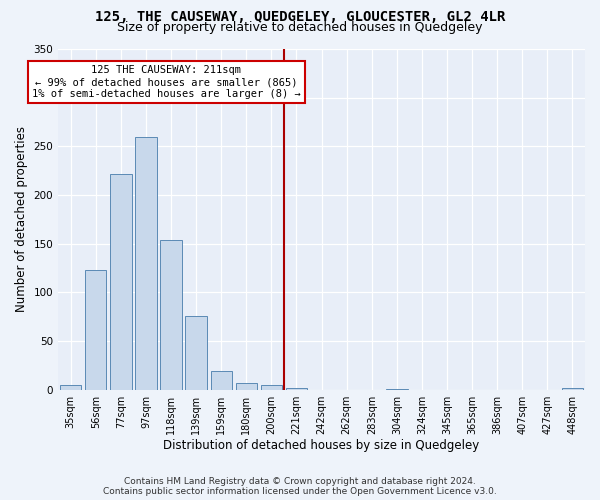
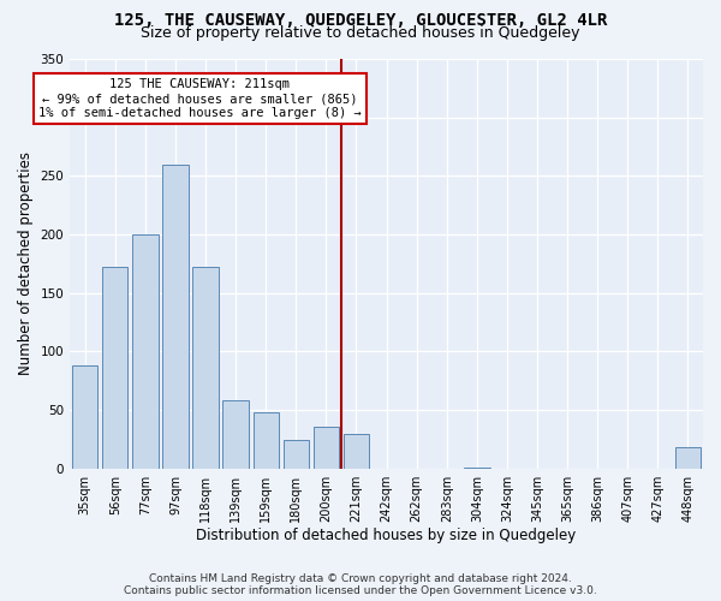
35sqm: 5 -> 88
56sqm: 123 -> 172
77sqm: 222 -> 200
118sqm: 154 -> 172
139sqm: 76 -> 58
159sqm: 19 -> 48
180sqm: 7 -> 24
200sqm: 5 -> 36
221sqm: 2 -> 30
448sqm: 2 -> 18
